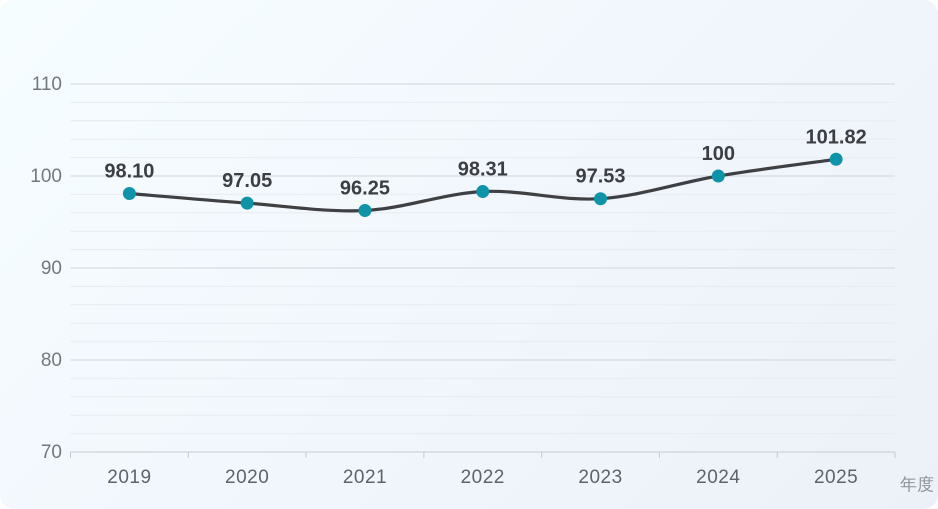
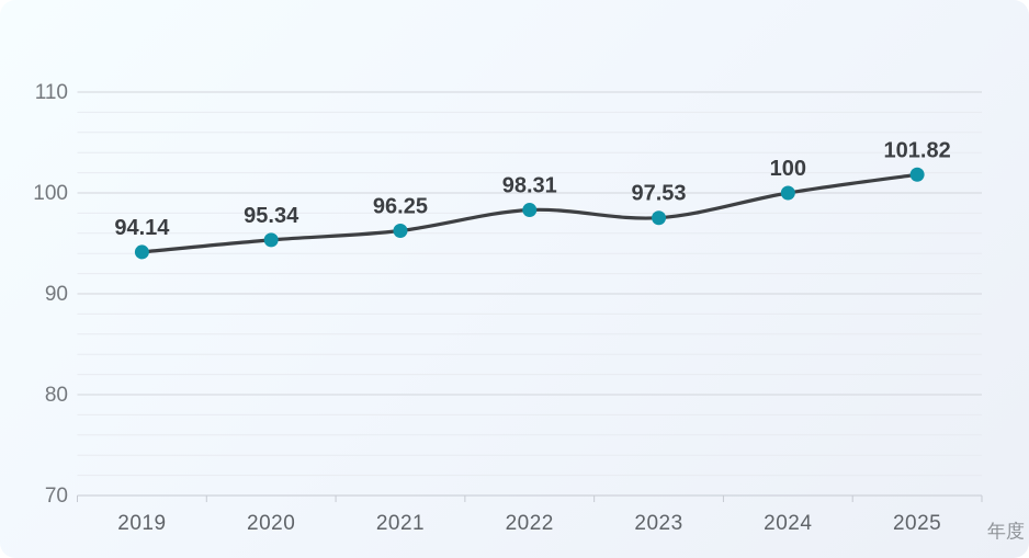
2019: 98.10 -> 94.14
2020: 97.05 -> 95.34
